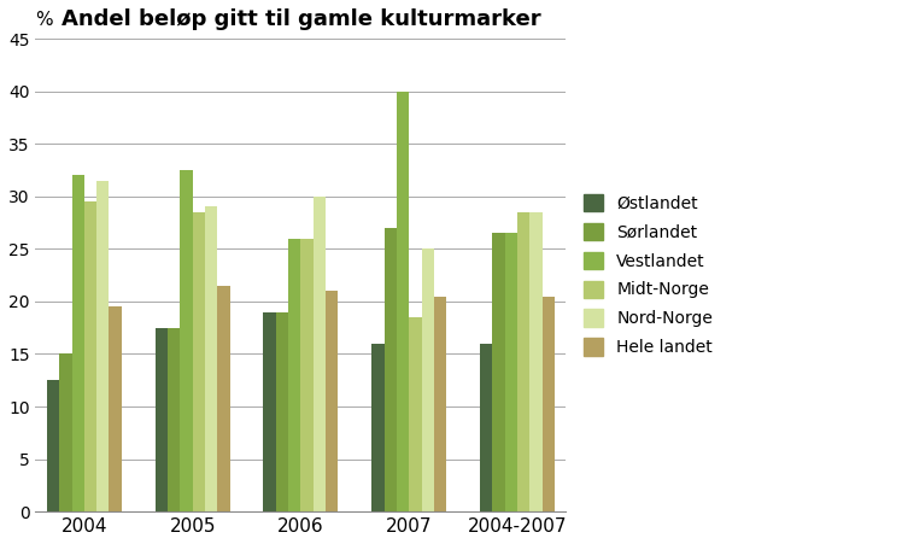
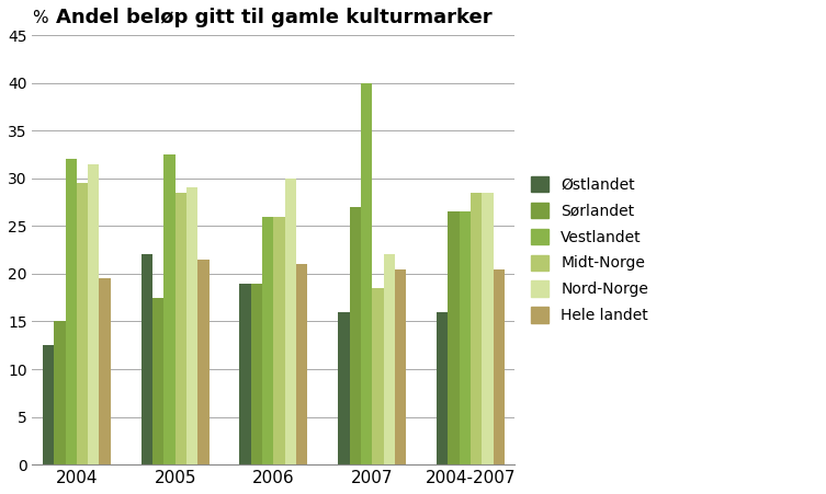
Østlandet/2005: 17.5 -> 22.0
Nord-Norge/2007: 25.0 -> 22.0
